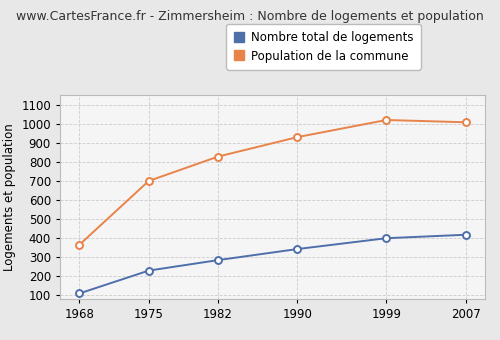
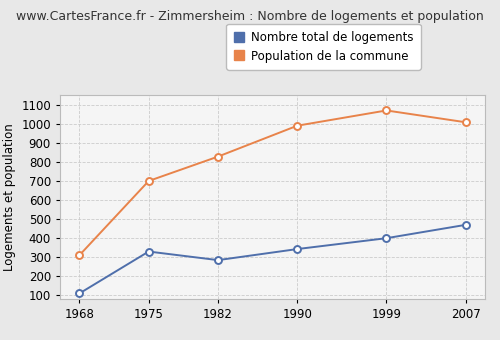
Population de la commune/1968: 360 -> 310
Nombre total de logements/1975: 230 -> 330
Population de la commune/1990: 930 -> 990
Population de la commune/1999: 1020 -> 1070
Nombre total de logements/2007: 420 -> 470
